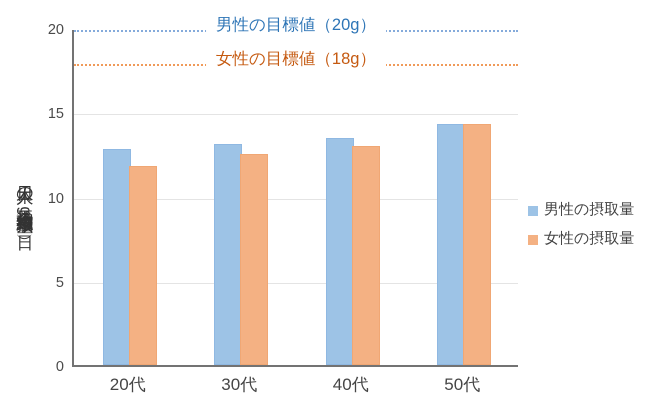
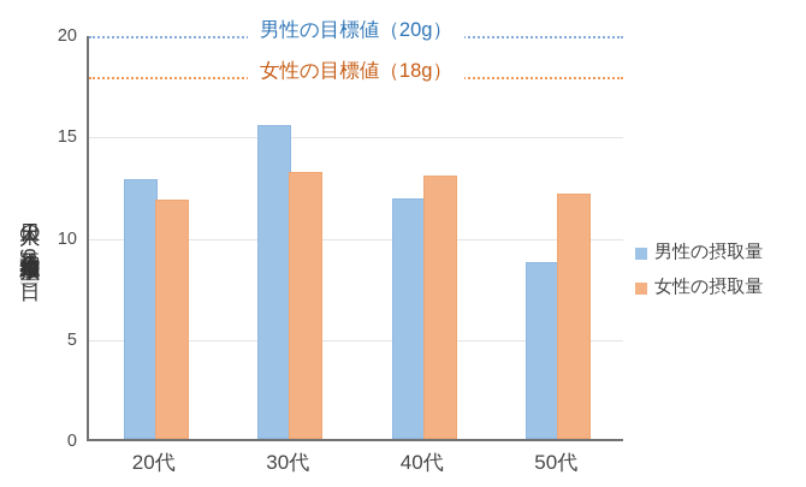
男性の摂取量/30代: 13.1 -> 15.5
女性の摂取量/30代: 12.5 -> 13.2
男性の摂取量/40代: 13.5 -> 11.9
男性の摂取量/50代: 14.3 -> 8.7
女性の摂取量/50代: 14.3 -> 12.1
